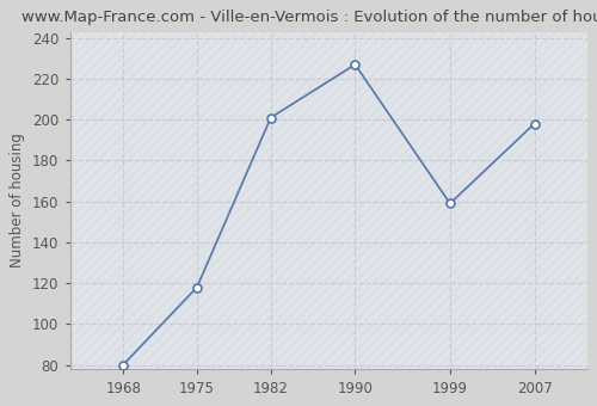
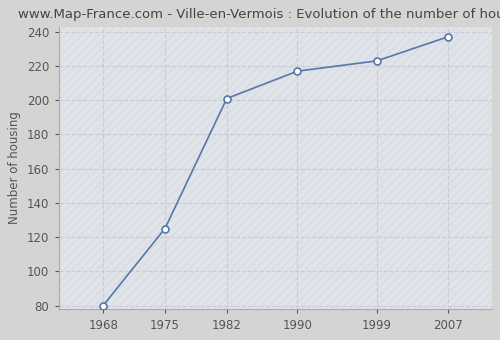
1975: 118 -> 125
1990: 227 -> 217
1999: 159 -> 223
2007: 198 -> 237
